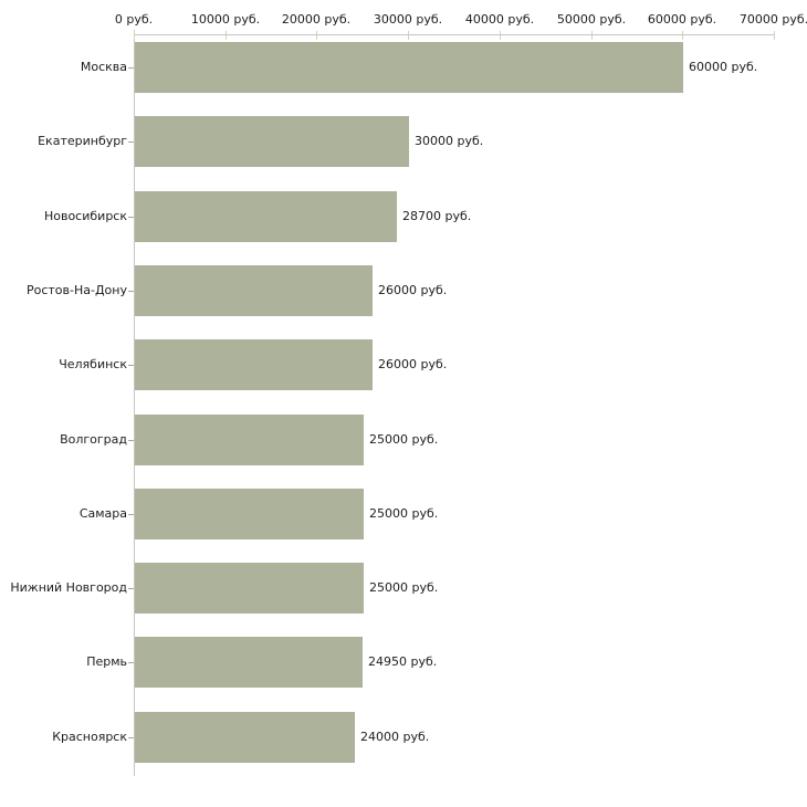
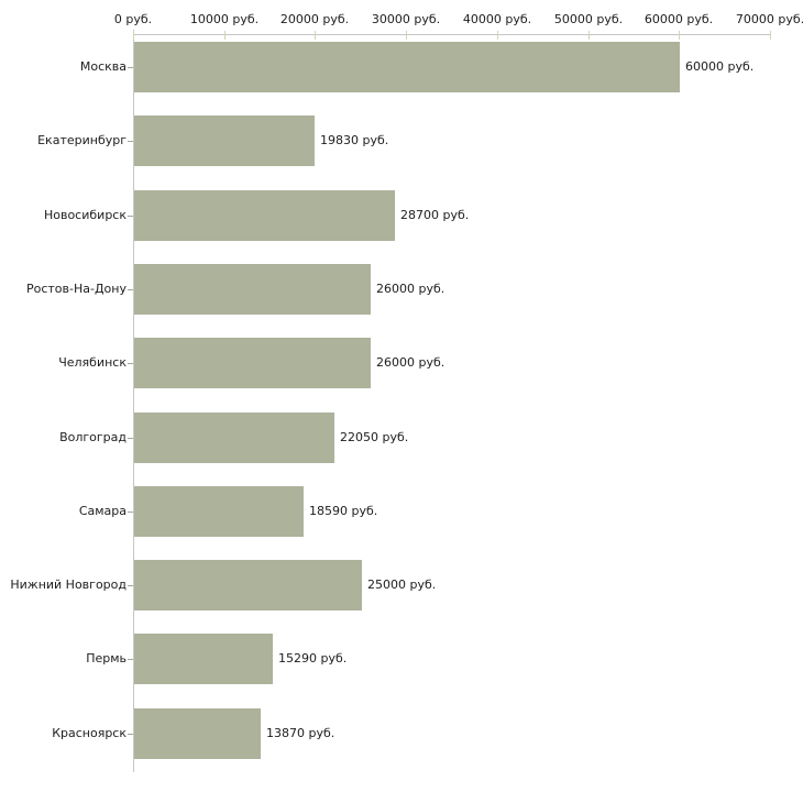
Екатеринбург: 30000 -> 19830
Волгоград: 25000 -> 22050
Самара: 25000 -> 18590
Пермь: 24950 -> 15290
Красноярск: 24000 -> 13870
